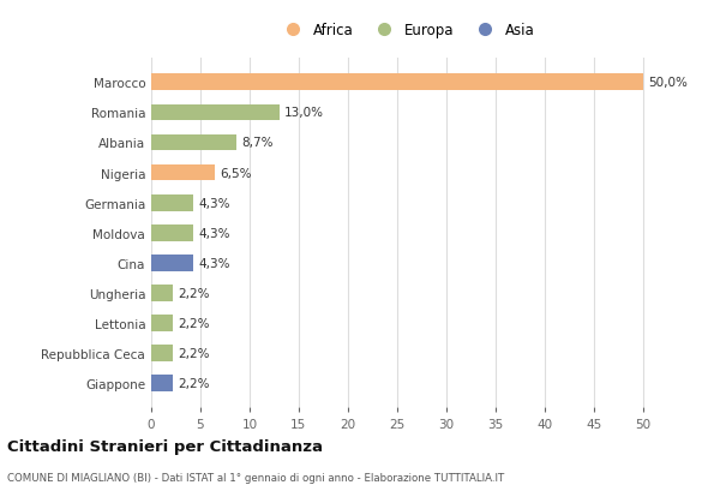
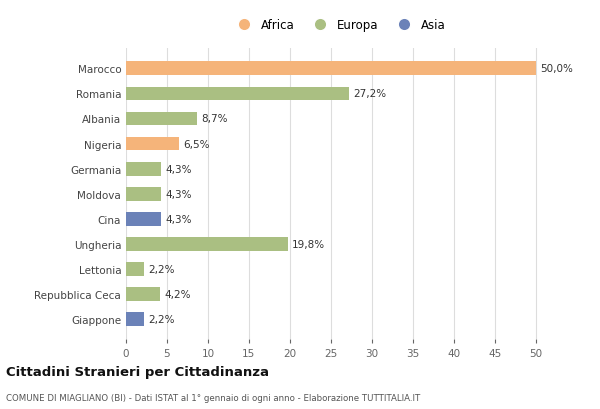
Romania: 13,0% -> 27,2%
Ungheria: 2,2% -> 19,8%
Repubblica Ceca: 2,2% -> 4,2%
